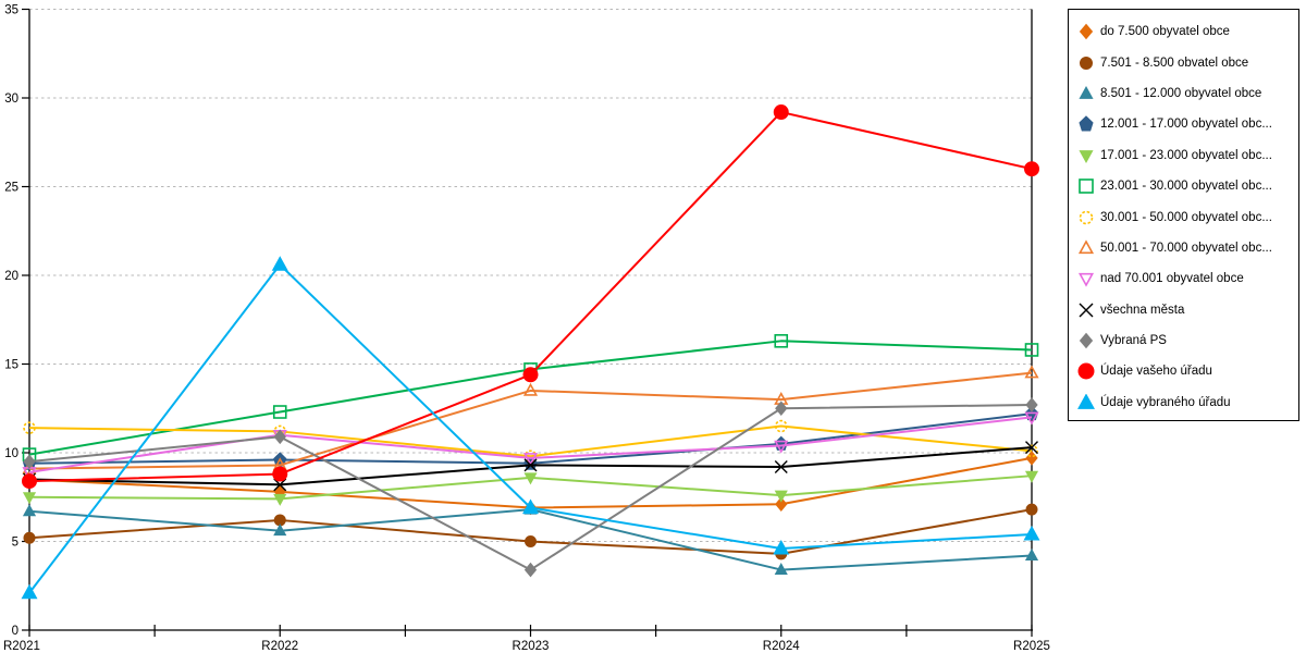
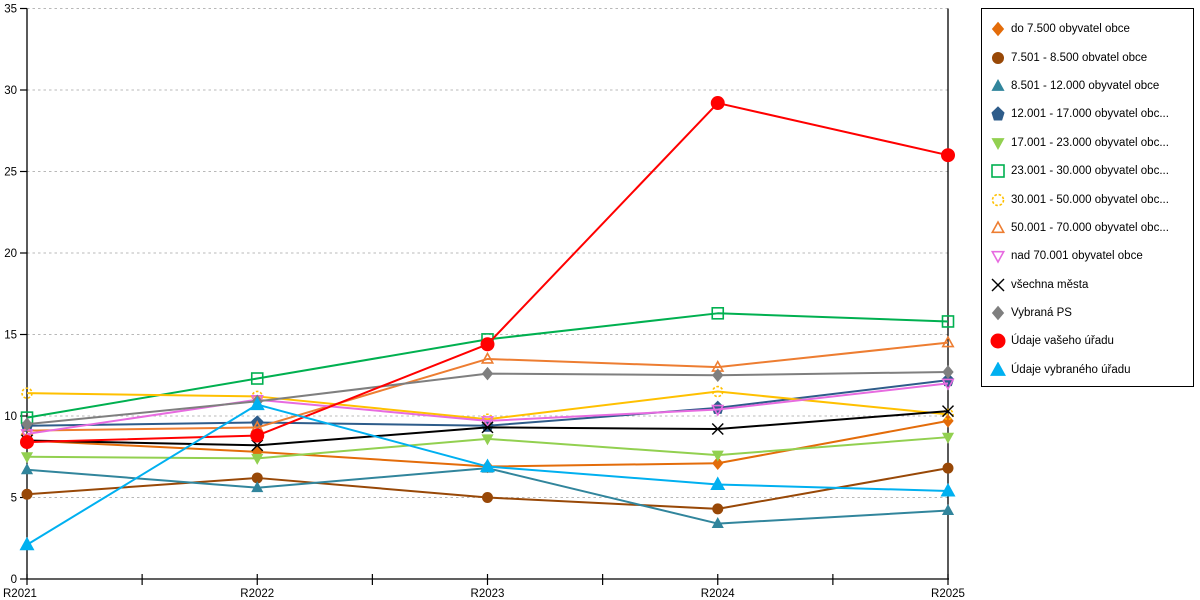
Údaje vybraného úřadu/R2022: 20.6 -> 10.7
Vybraná PS/R2023: 3.4 -> 12.6
Údaje vybraného úřadu/R2024: 4.6 -> 5.8
